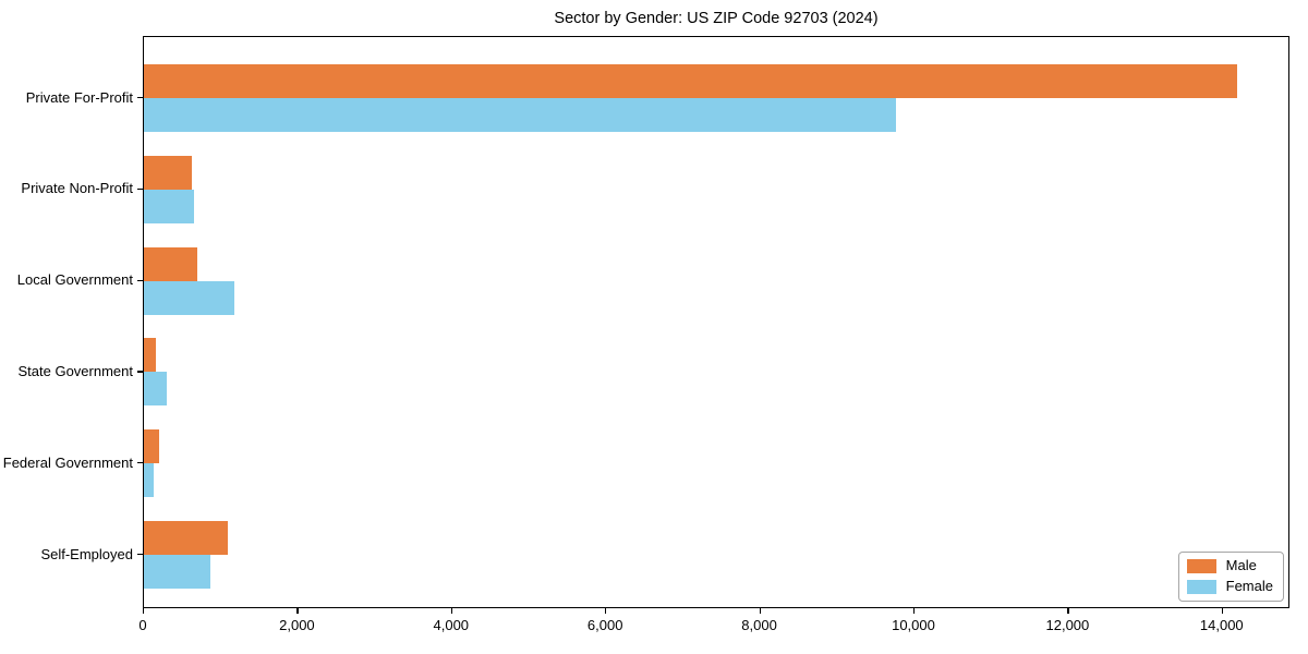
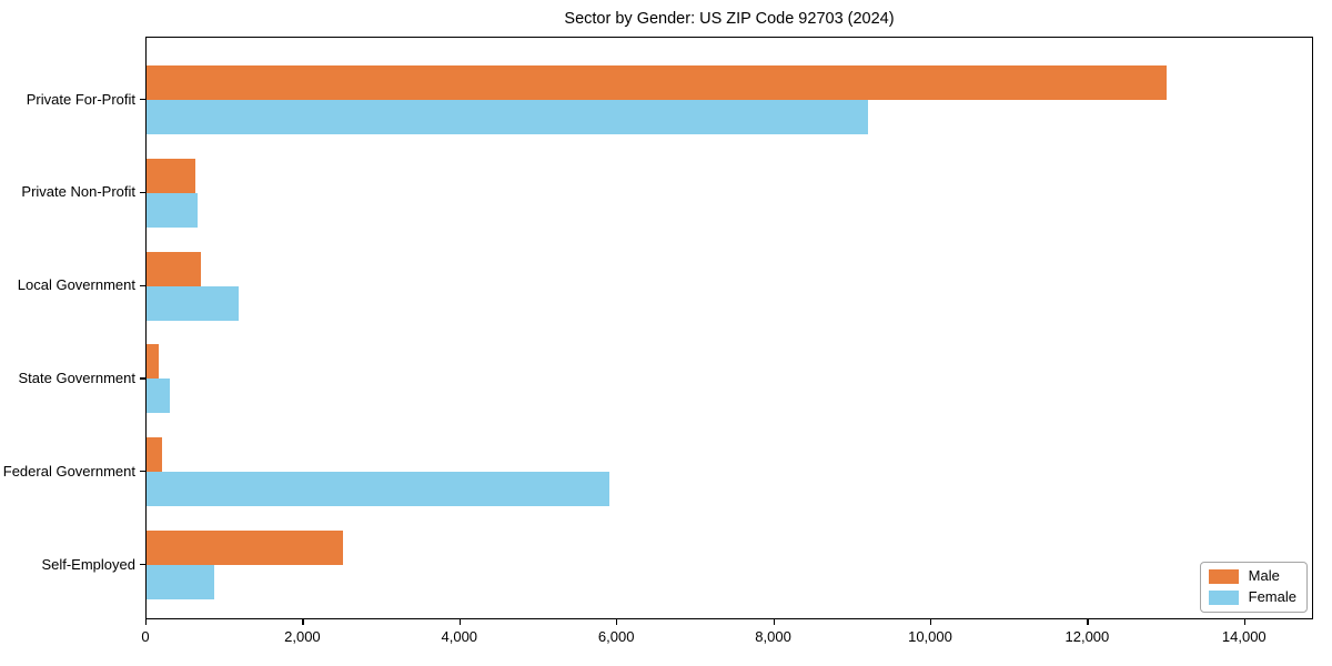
Male/Private For-Profit: 14200 -> 13000
Female/Private For-Profit: 9800 -> 9200
Female/Federal Government: 100 -> 5900
Male/Self-Employed: 1100 -> 2500
